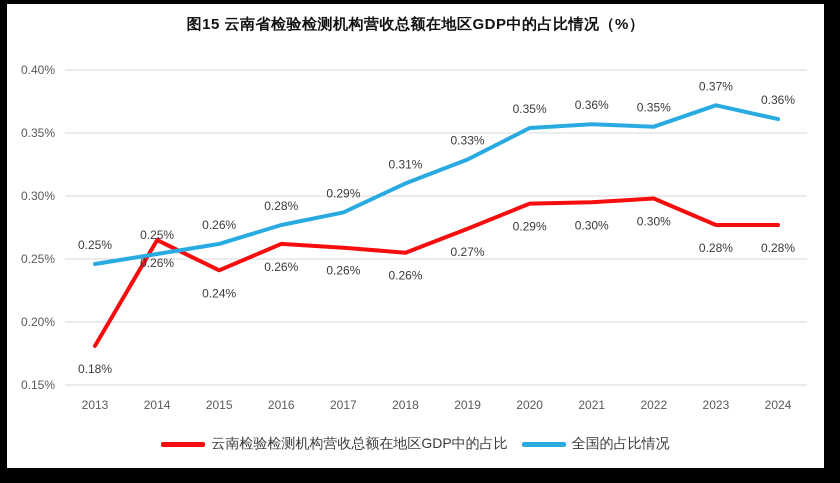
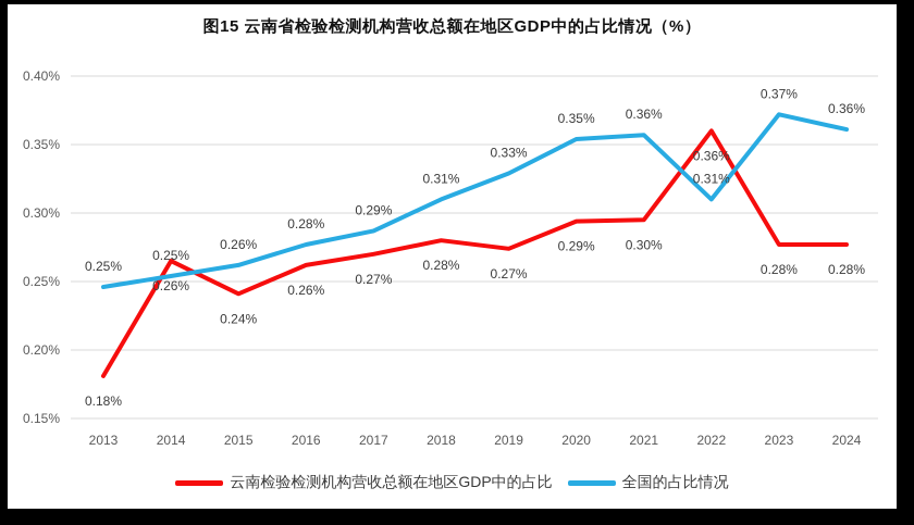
云南检验检测机构营收总额在地区GDP中的占比/2017: 0.26% -> 0.27%
云南检验检测机构营收总额在地区GDP中的占比/2018: 0.26% -> 0.28%
云南检验检测机构营收总额在地区GDP中的占比/2022: 0.30% -> 0.36%
全国的占比情况/2022: 0.35% -> 0.31%
